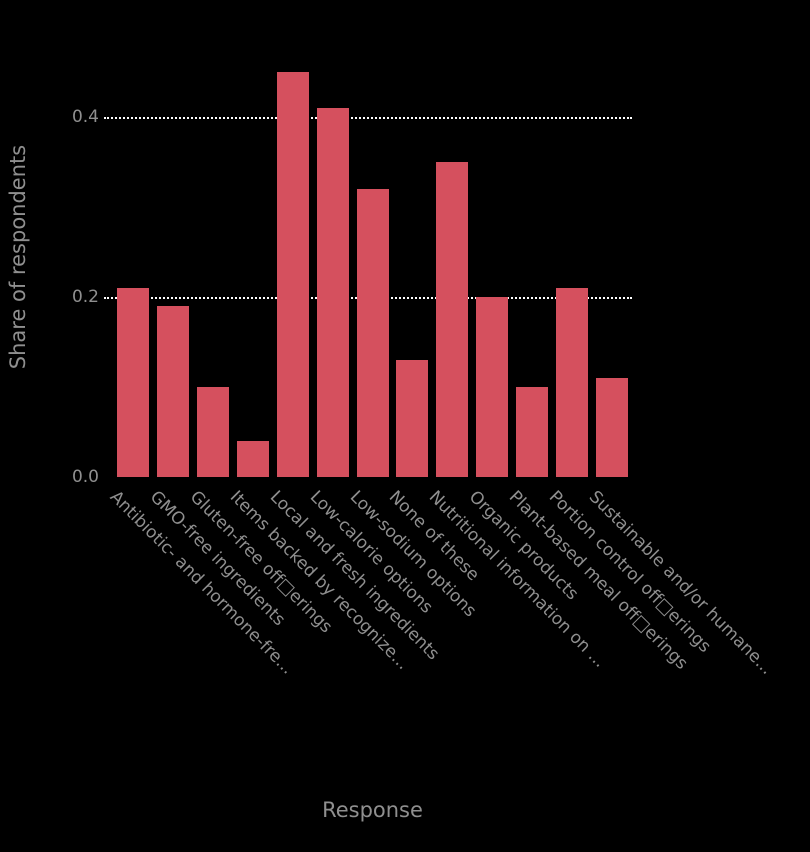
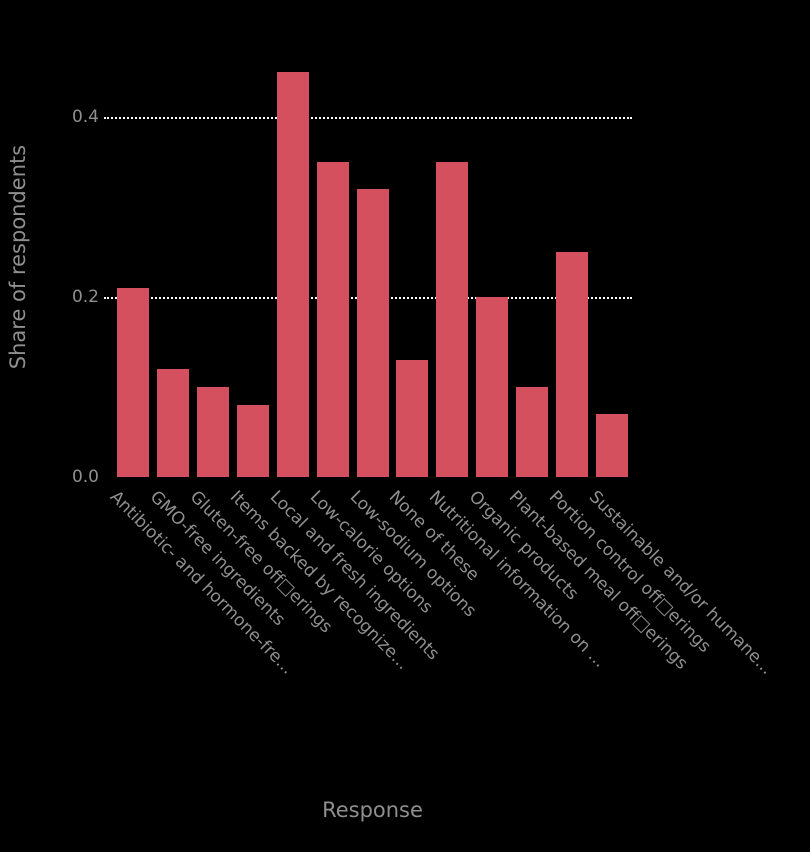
GMO-free ingredients: 0.19 -> 0.12
Items backed by recognize...: 0.04 -> 0.08
Low-calorie options: 0.41 -> 0.35
Portion control off□erings: 0.21 -> 0.25
Sustainable and/or humane...: 0.11 -> 0.07
